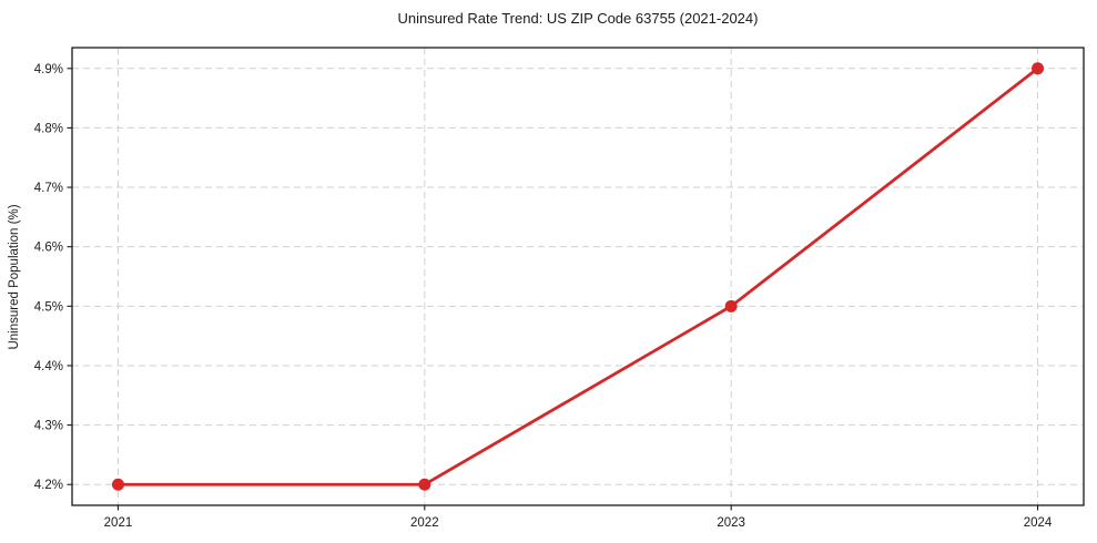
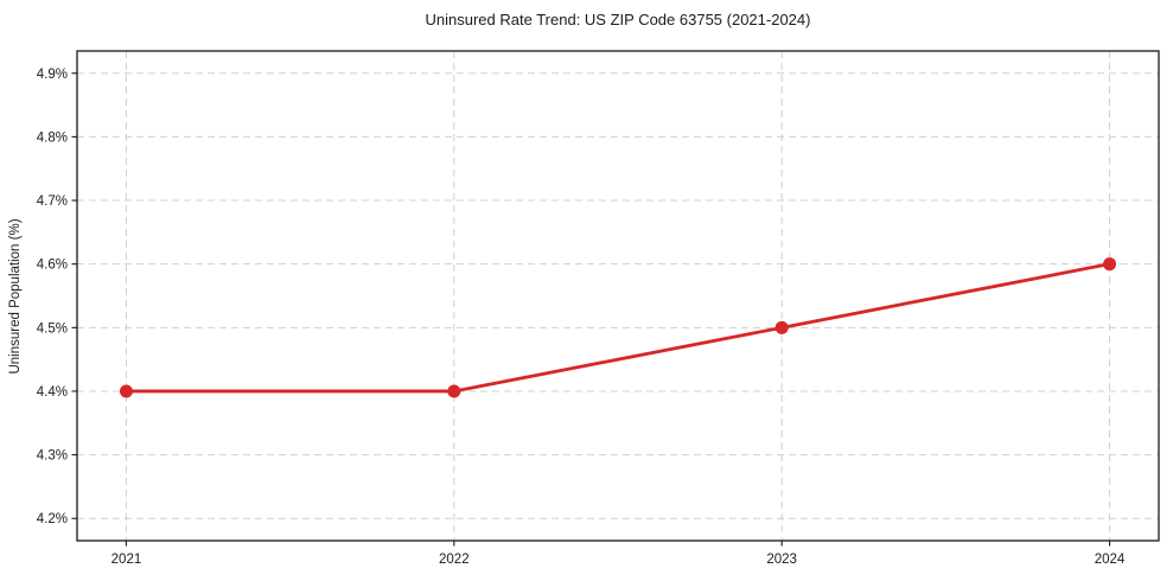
2021: 4.2% -> 4.4%
2022: 4.2% -> 4.4%
2024: 4.9% -> 4.6%
